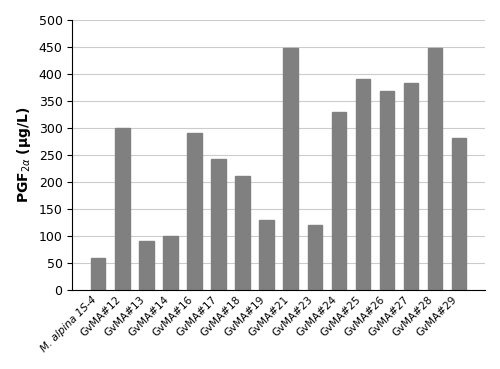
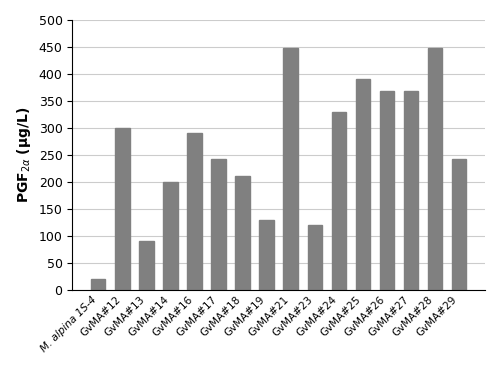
M. alpina 1S-4: 58 -> 20
GvMA#14: 100 -> 200
GvMA#27: 384 -> 368
GvMA#29: 282 -> 242
